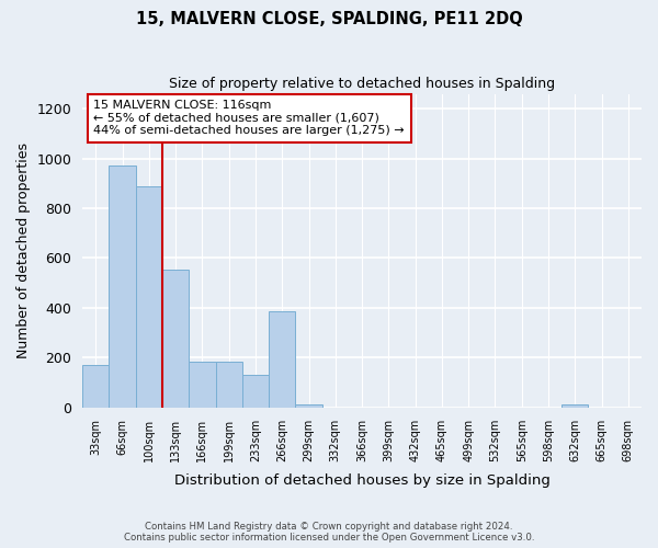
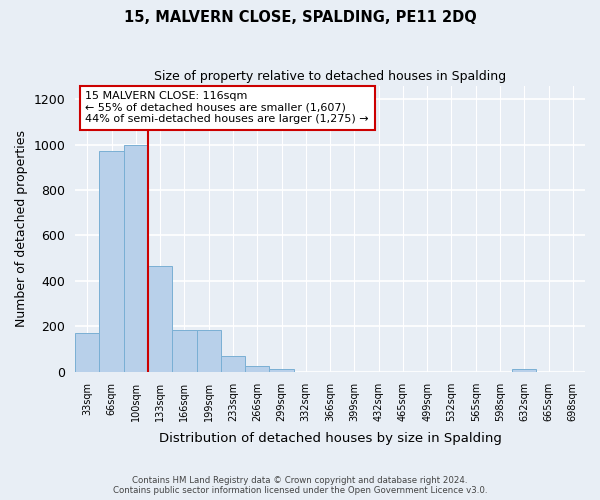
100sqm: 890 -> 1000
133sqm: 555 -> 465
233sqm: 130 -> 70
266sqm: 385 -> 25
